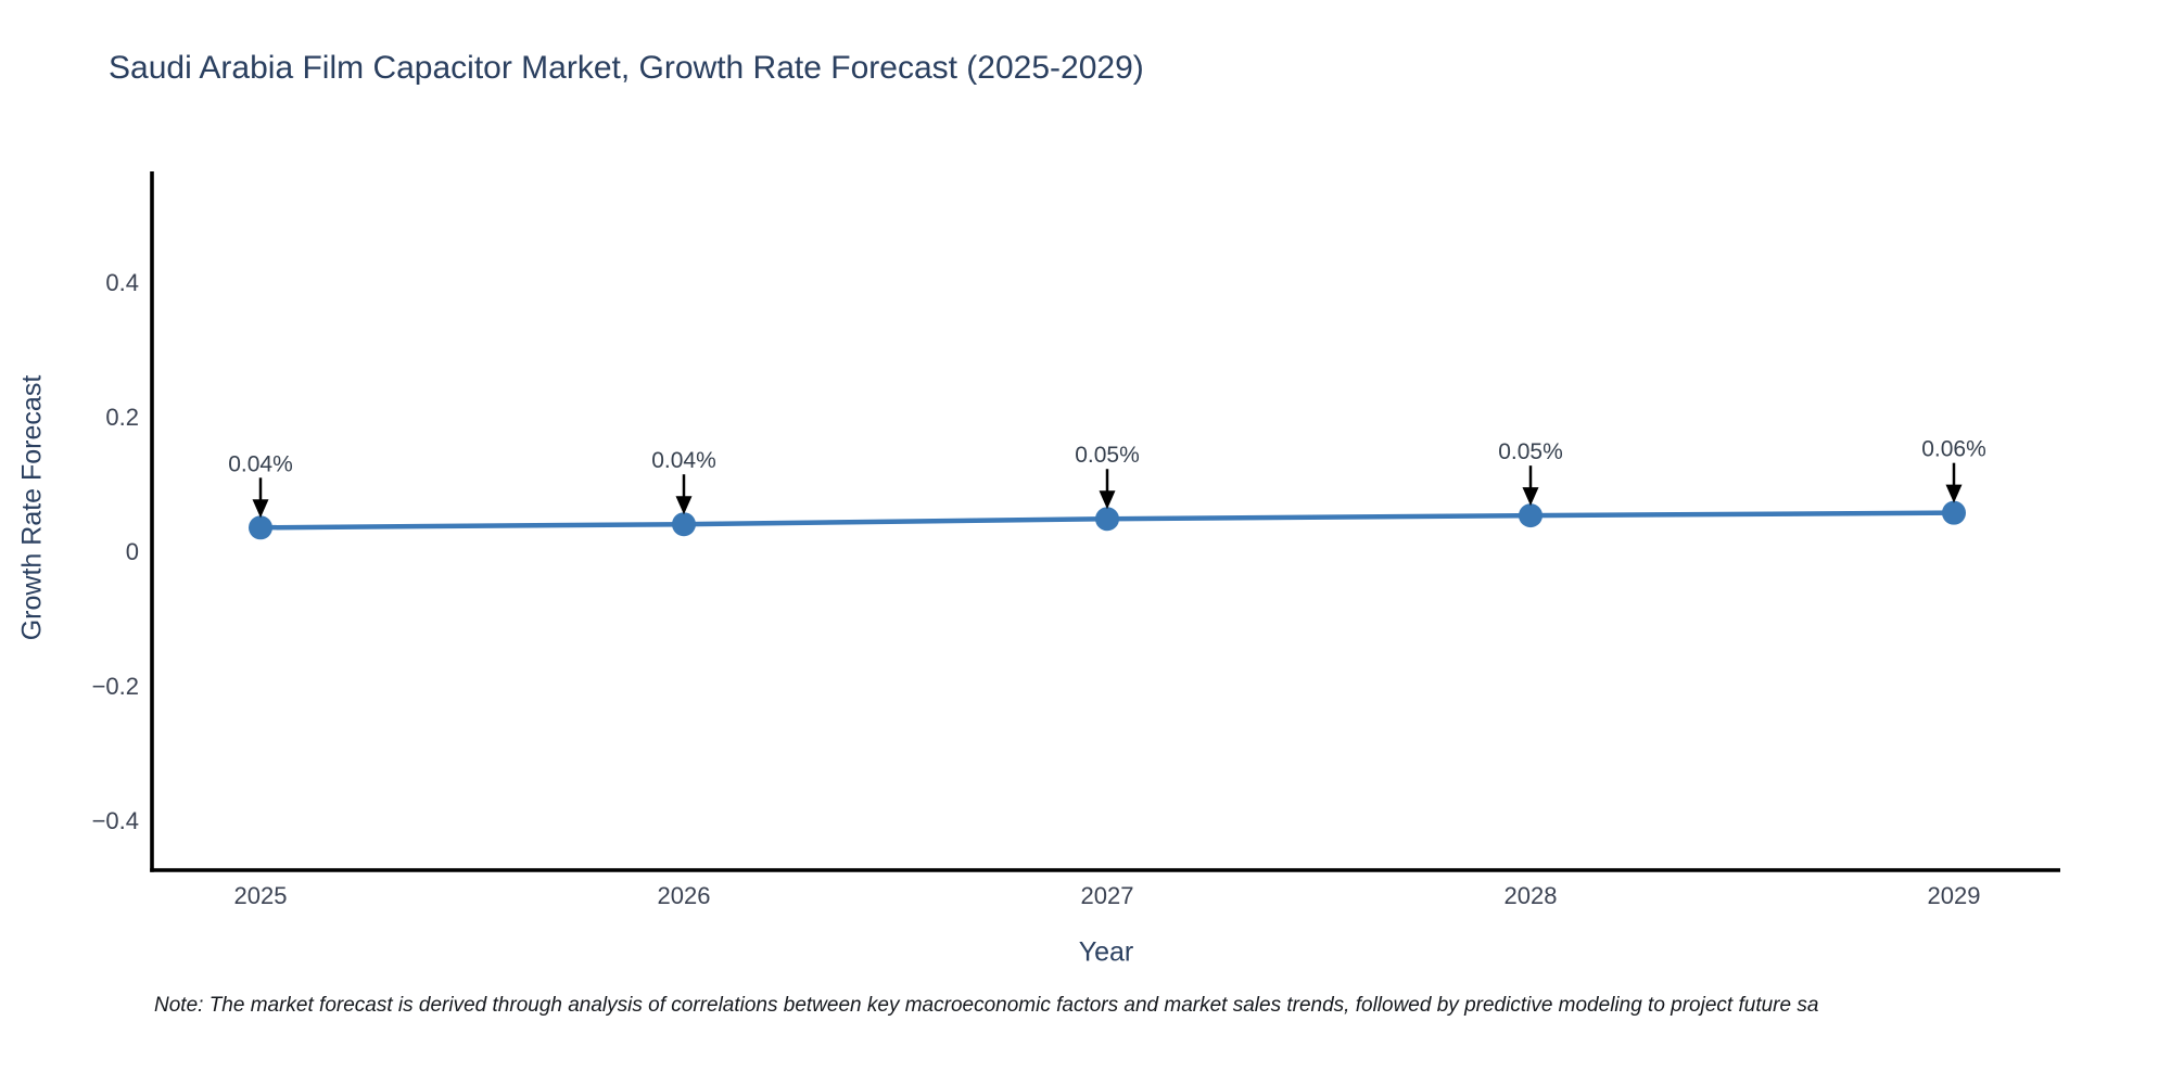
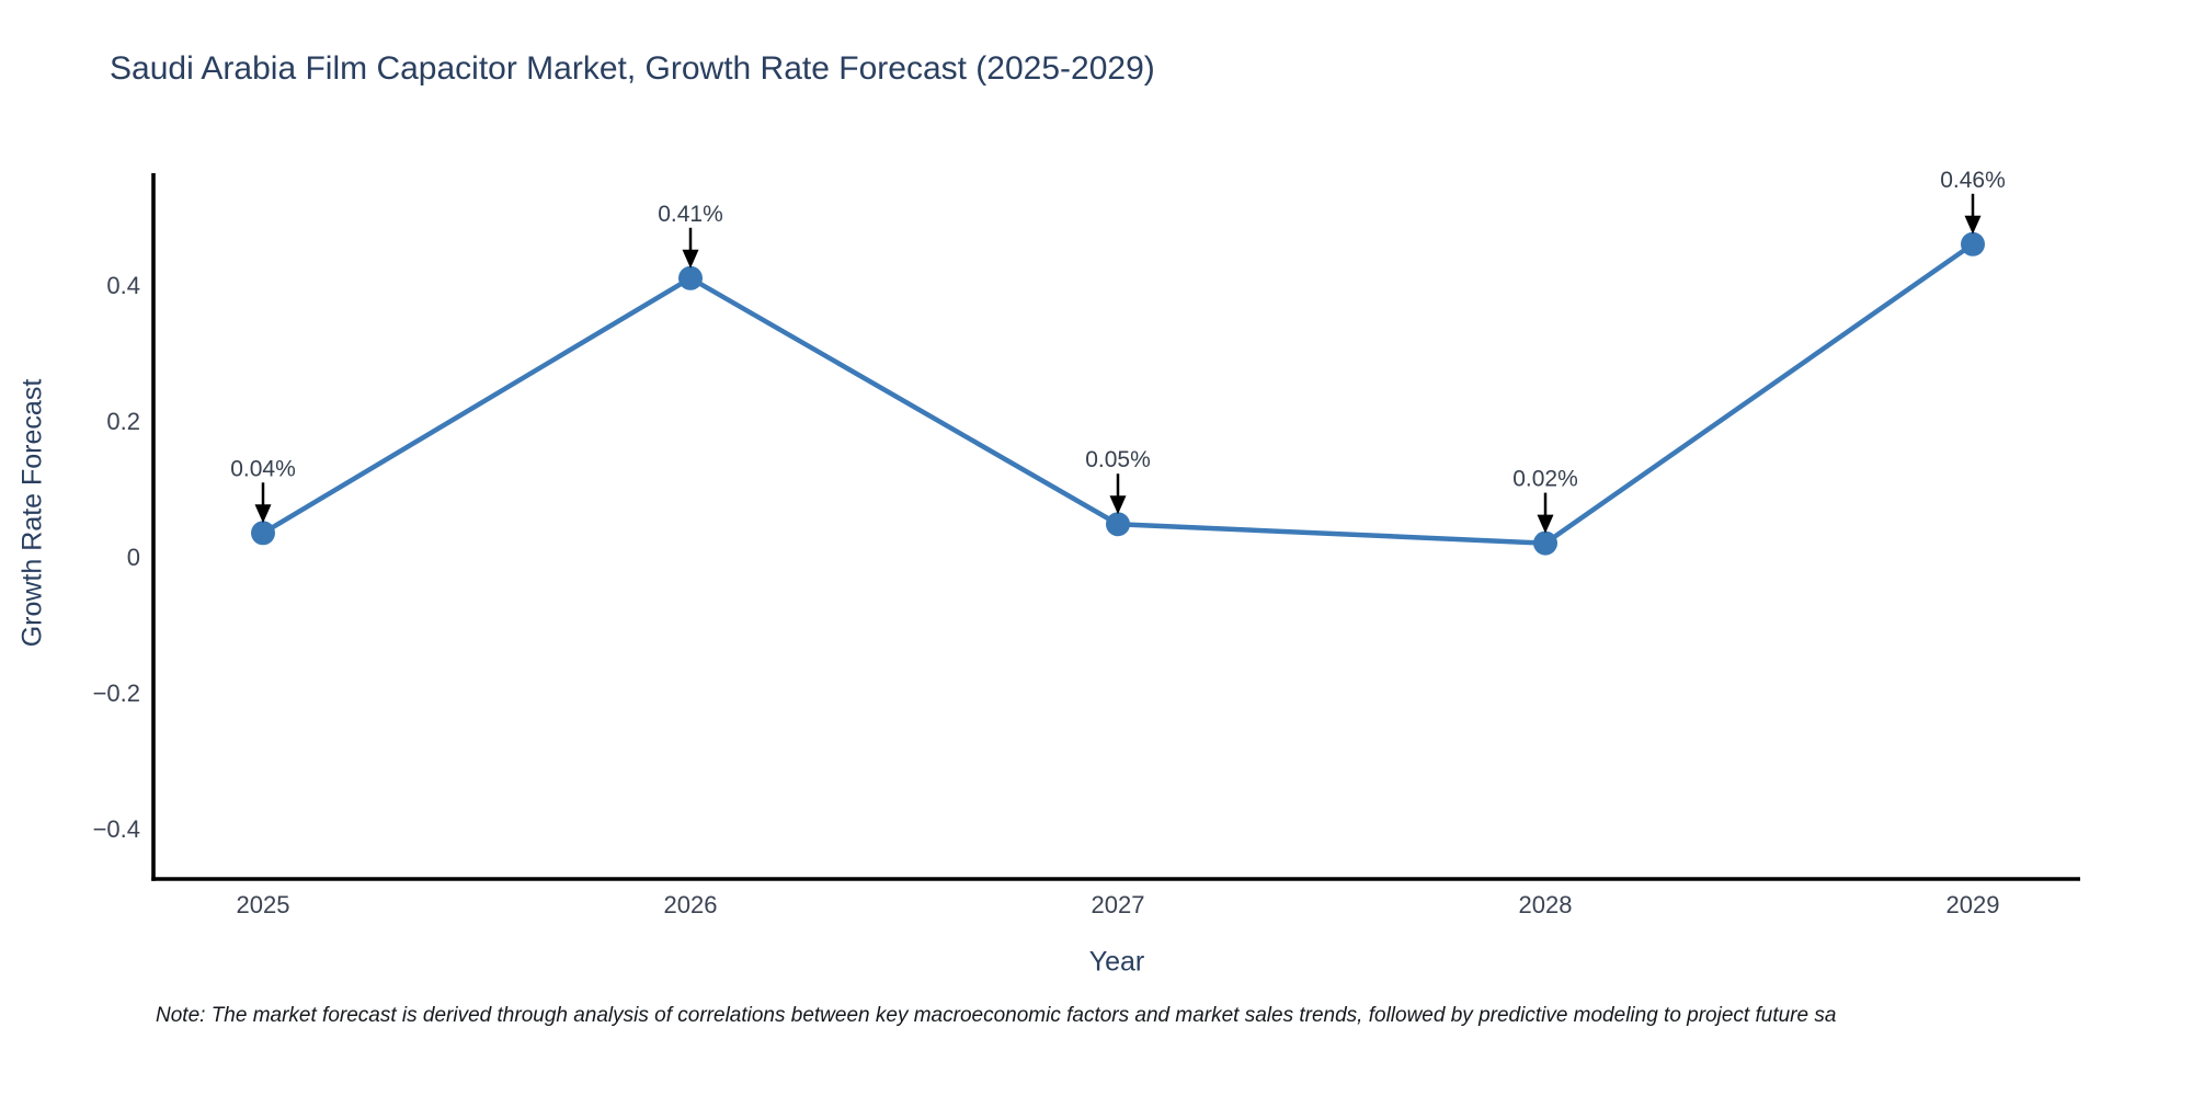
2026: 0.04% -> 0.41%
2028: 0.05% -> 0.02%
2029: 0.06% -> 0.46%
